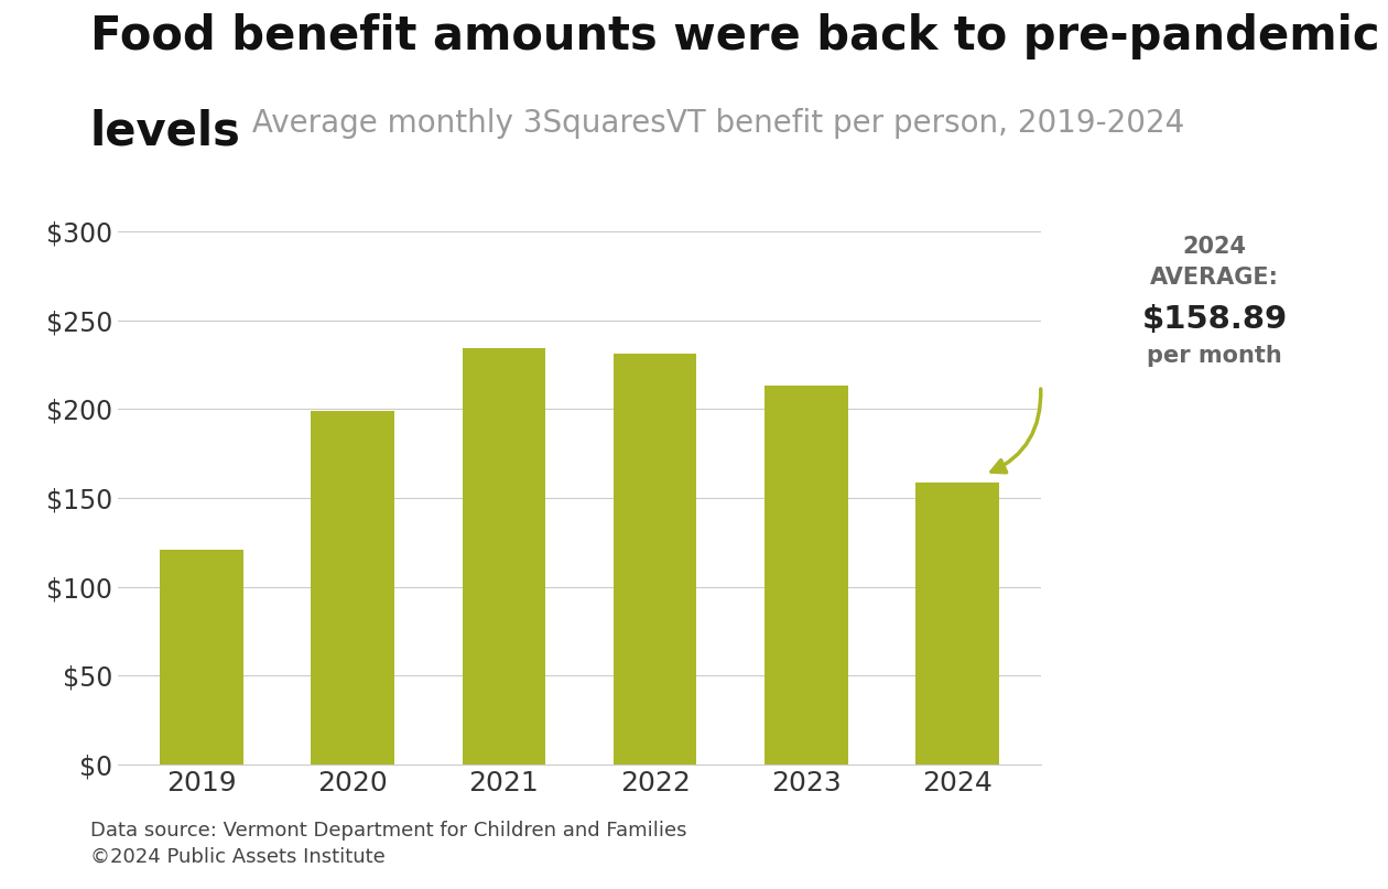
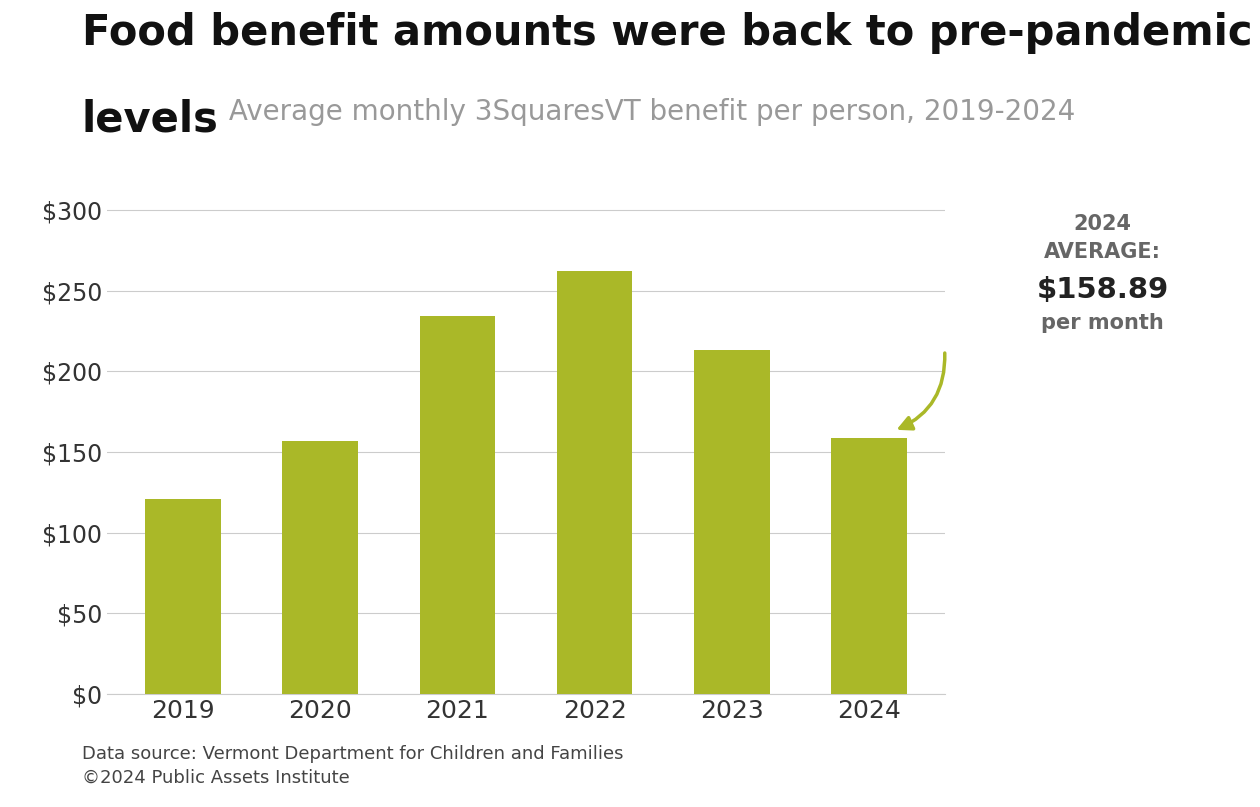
2020: $199 -> $157
2022: $231 -> $262
